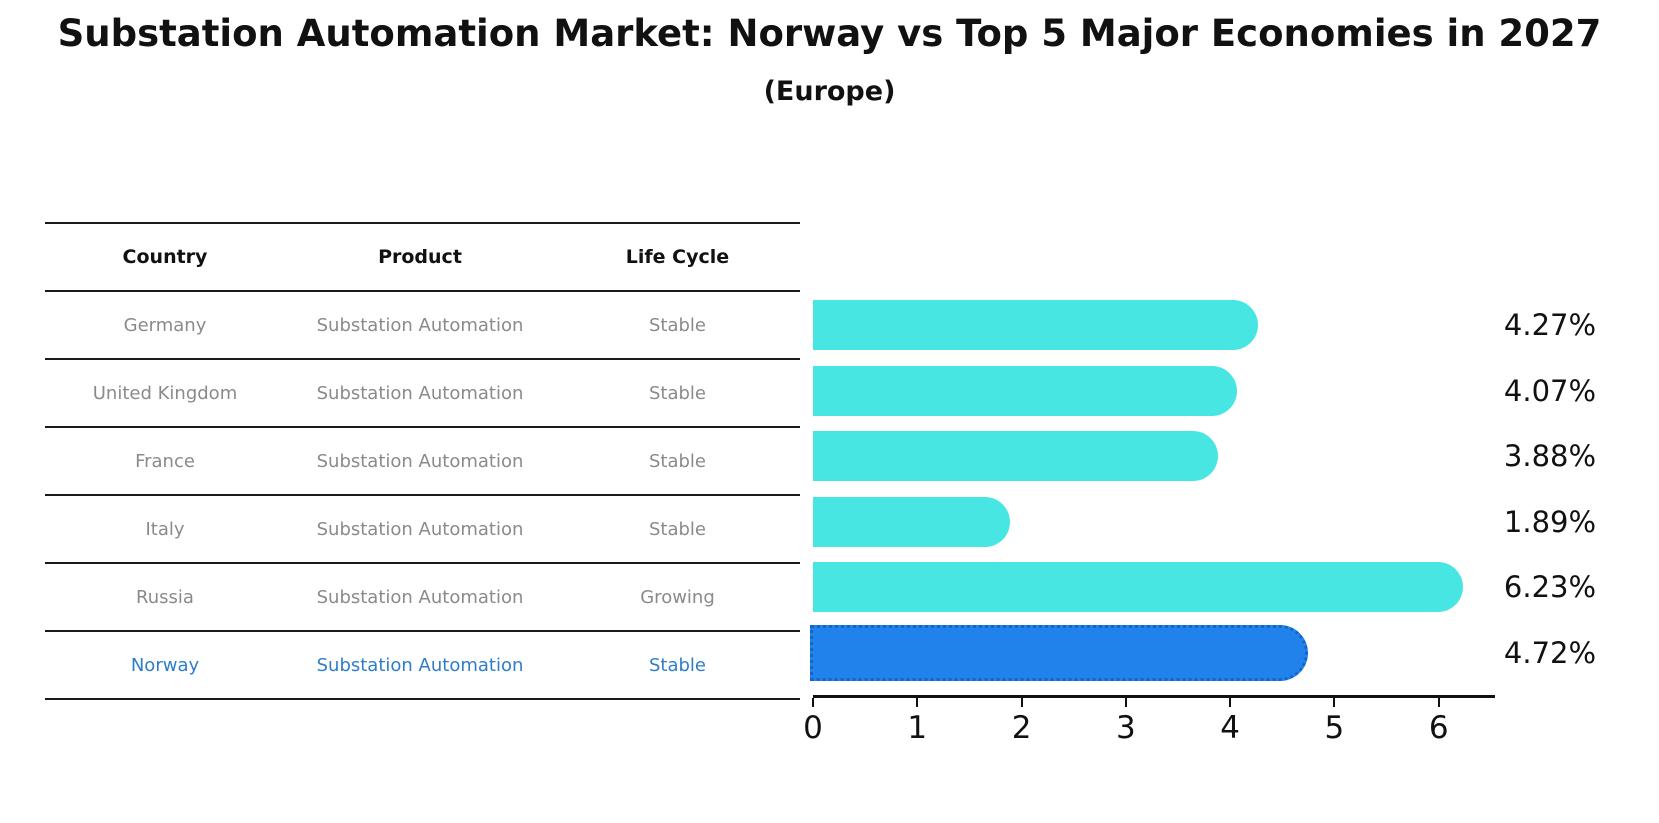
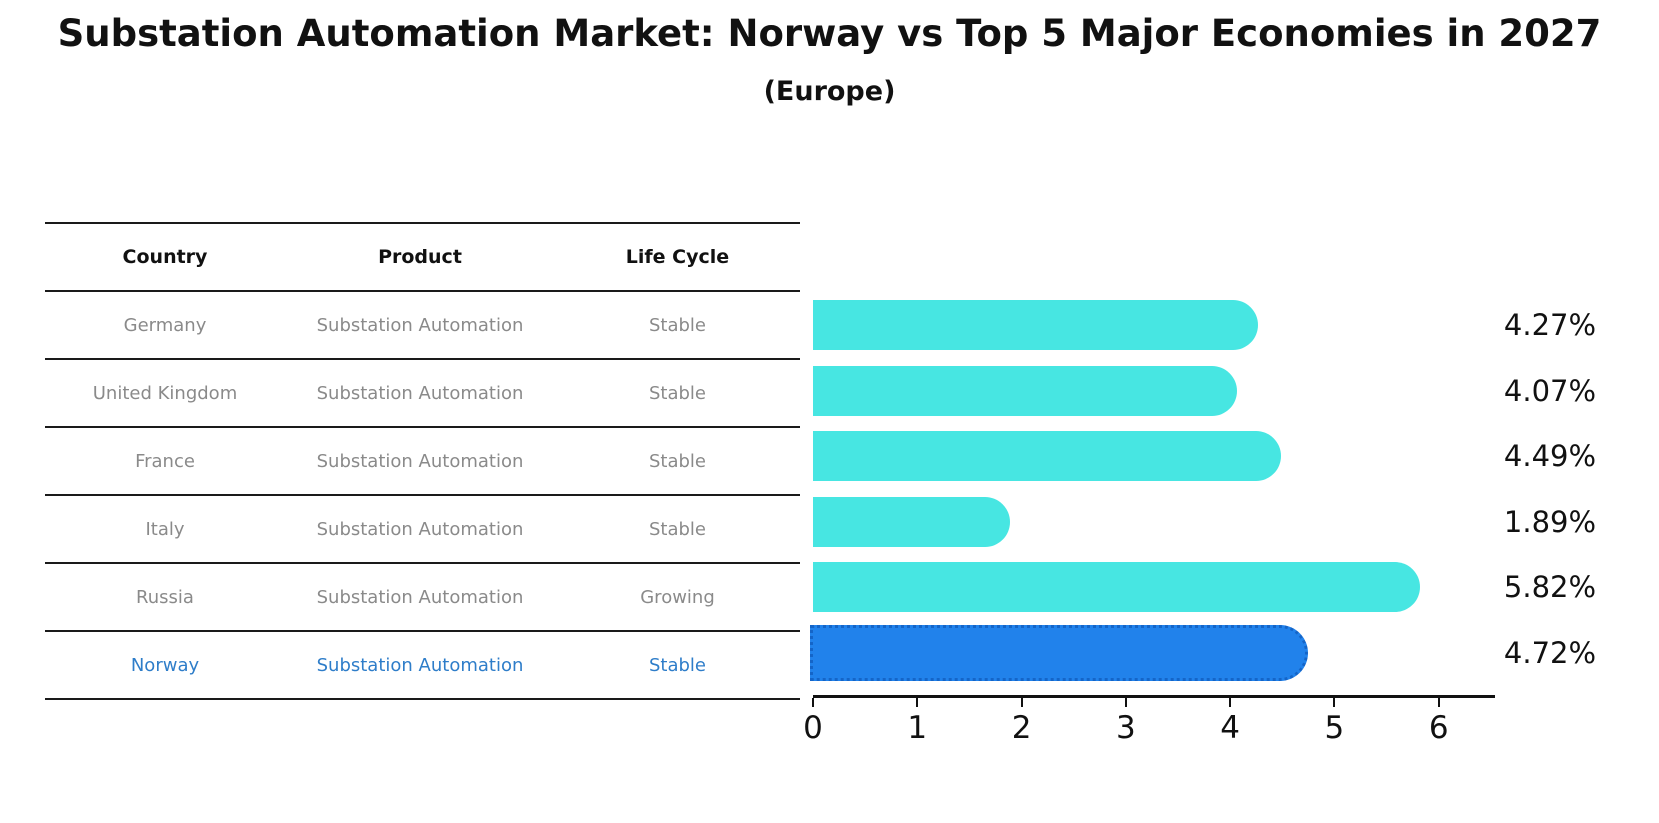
France: 3.88% -> 4.49%
Russia: 6.23% -> 5.82%
